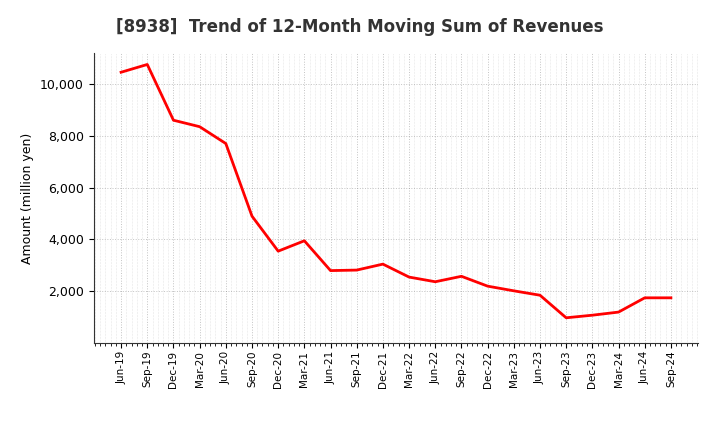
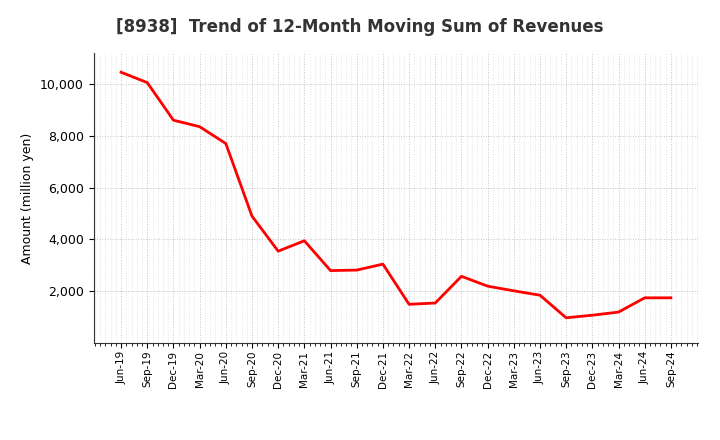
Sep-19: 10,750 -> 10,050
Mar-22: 2,550 -> 1,500
Jun-22: 2,370 -> 1,550
